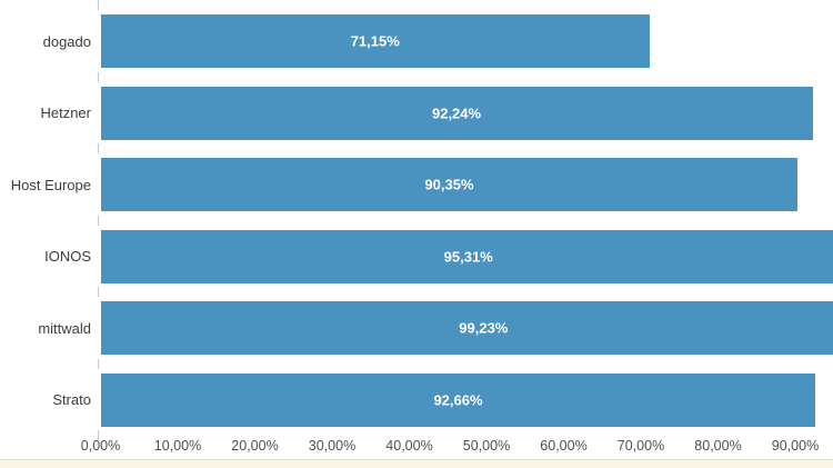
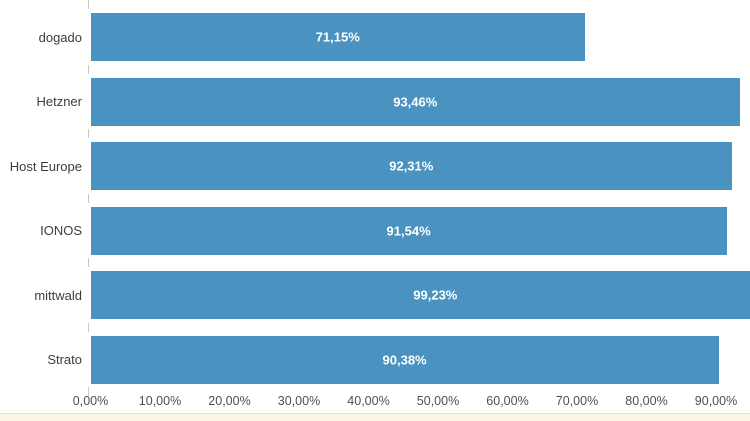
Hetzner: 92,24% -> 93,46%
Host Europe: 90,35% -> 92,31%
IONOS: 95,31% -> 91,54%
Strato: 92,66% -> 90,38%
